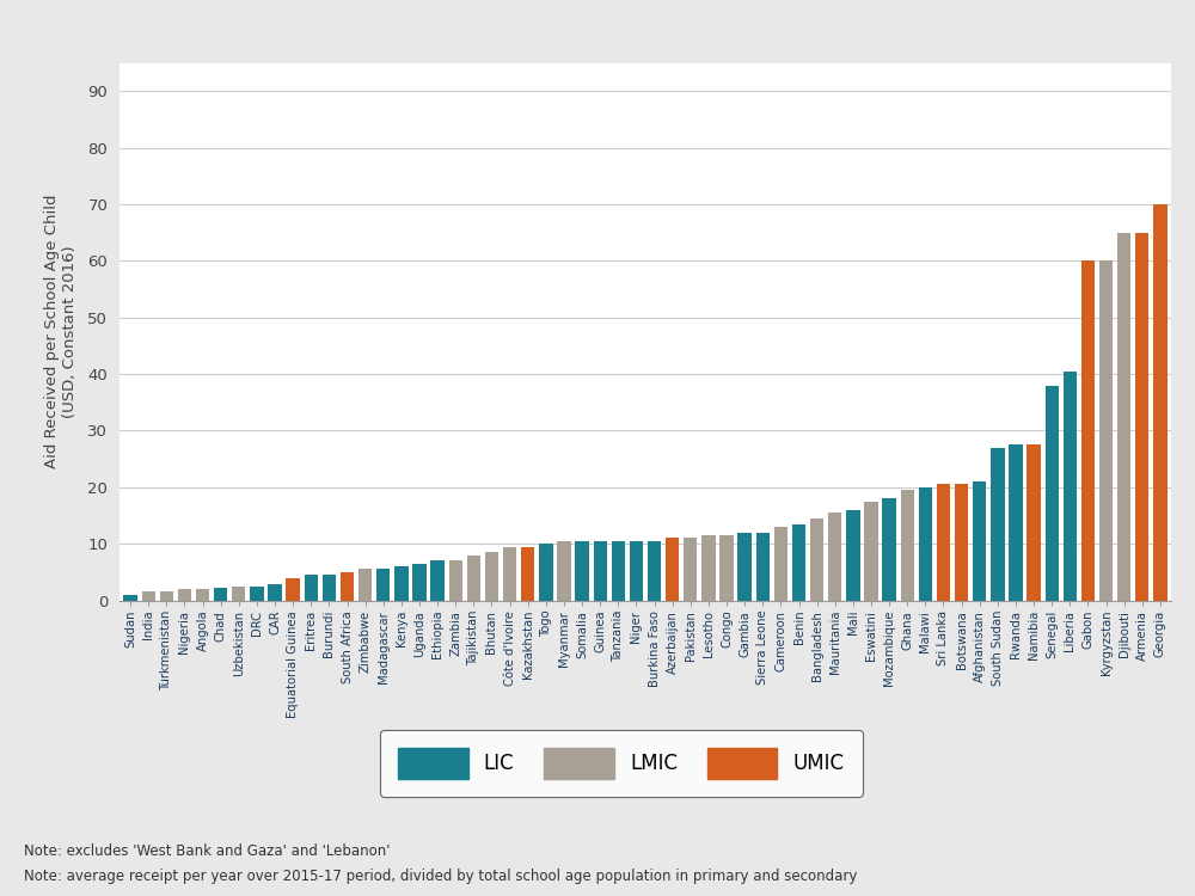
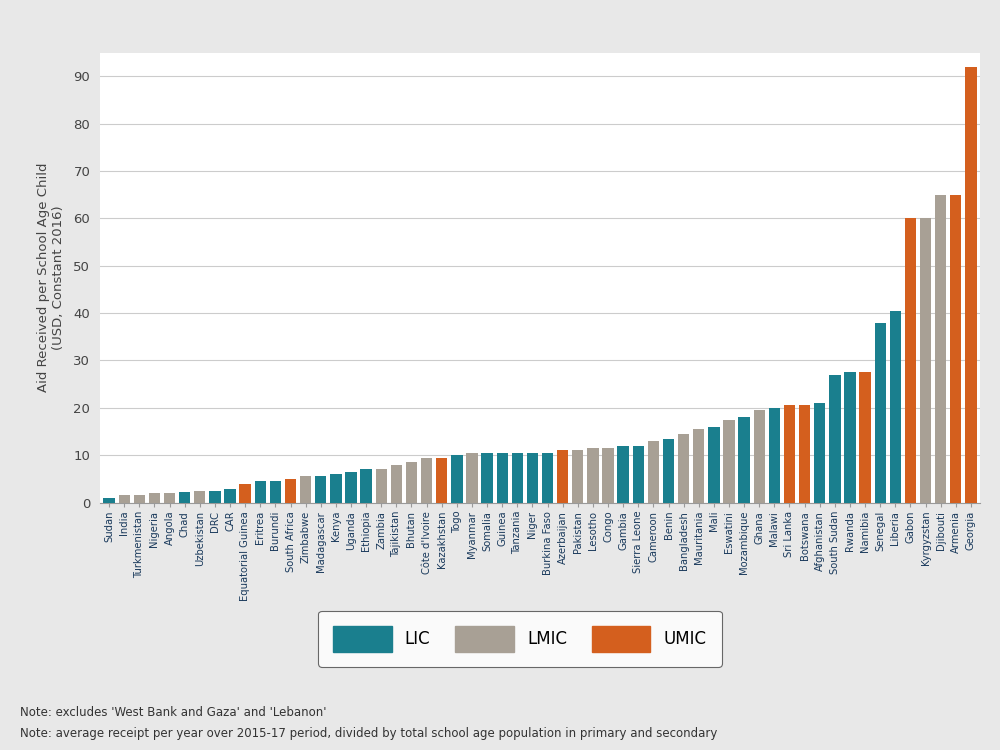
Georgia: 70.0 -> 92.0
